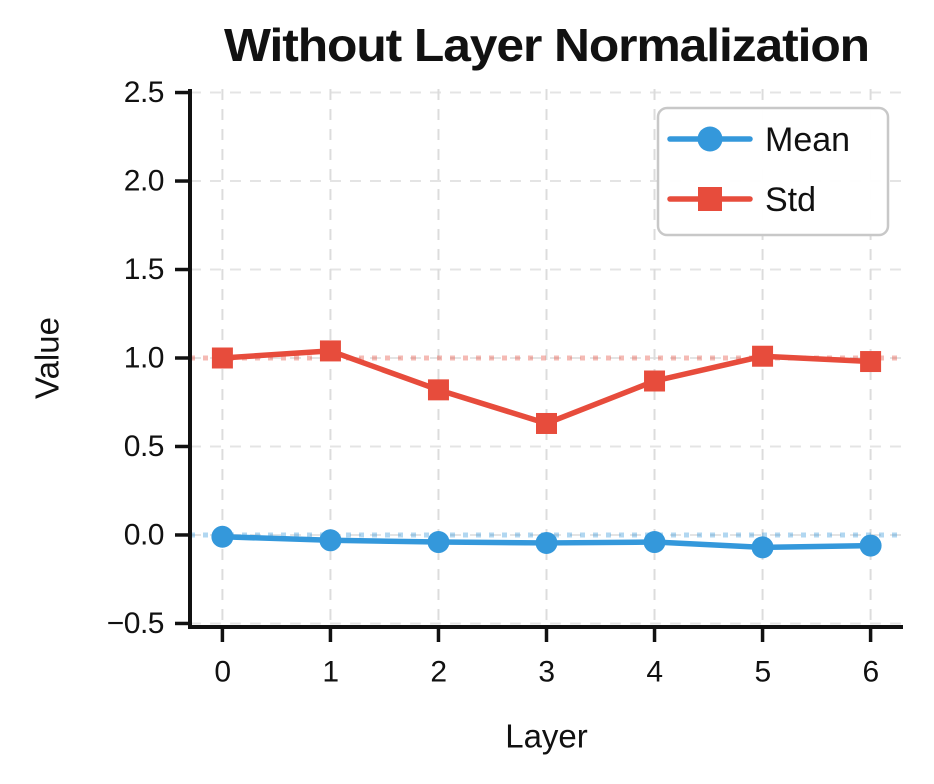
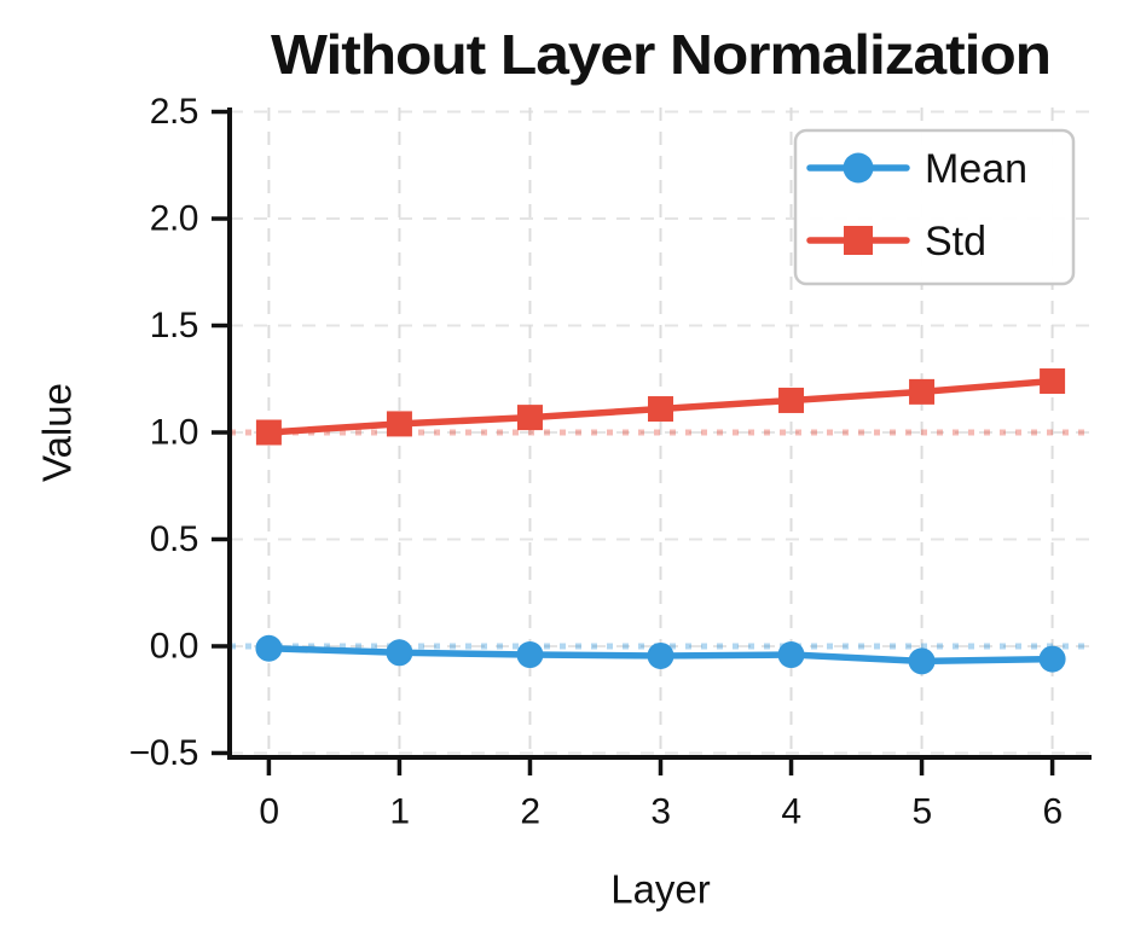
Std/2: 0.82 -> 1.07
Std/3: 0.63 -> 1.11
Std/4: 0.87 -> 1.15
Std/5: 1.01 -> 1.19
Std/6: 0.98 -> 1.24
